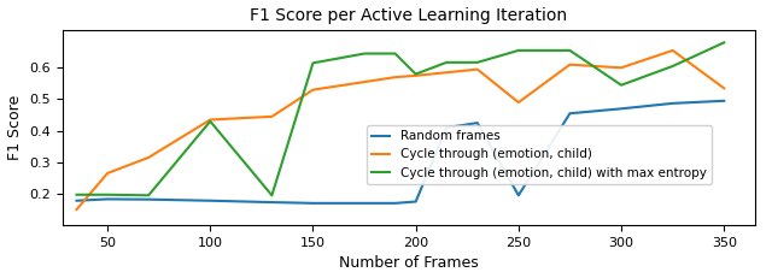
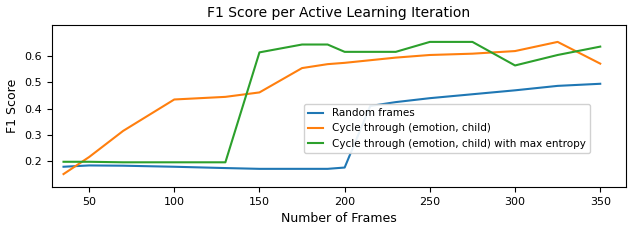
Cycle through (emotion, child)/50: 0.265 -> 0.215
Cycle through (emotion, child) with max entropy/100: 0.430 -> 0.195
Cycle through (emotion, child)/150: 0.530 -> 0.462
Cycle through (emotion, child) with max entropy/200: 0.580 -> 0.617
Random frames/250: 0.195 -> 0.440
Cycle through (emotion, child)/250: 0.490 -> 0.605
Cycle through (emotion, child)/300: 0.600 -> 0.620
Cycle through (emotion, child) with max entropy/300: 0.545 -> 0.565
Cycle through (emotion, child)/350: 0.535 -> 0.572
Cycle through (emotion, child) with max entropy/350: 0.680 -> 0.637
